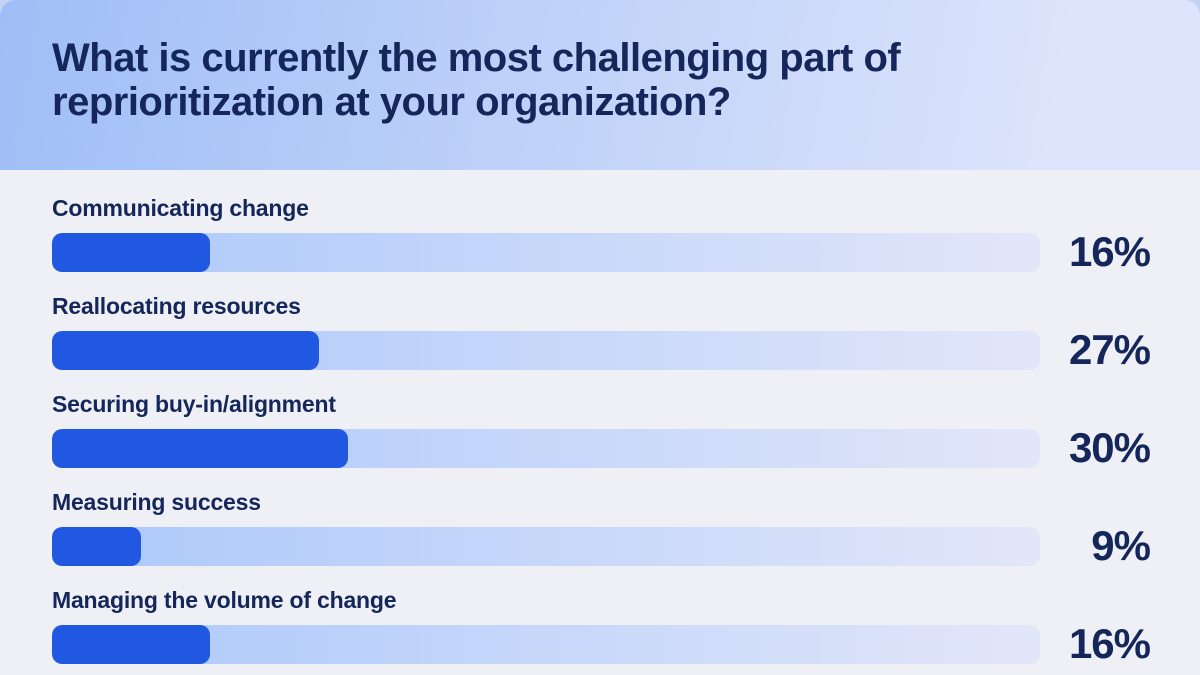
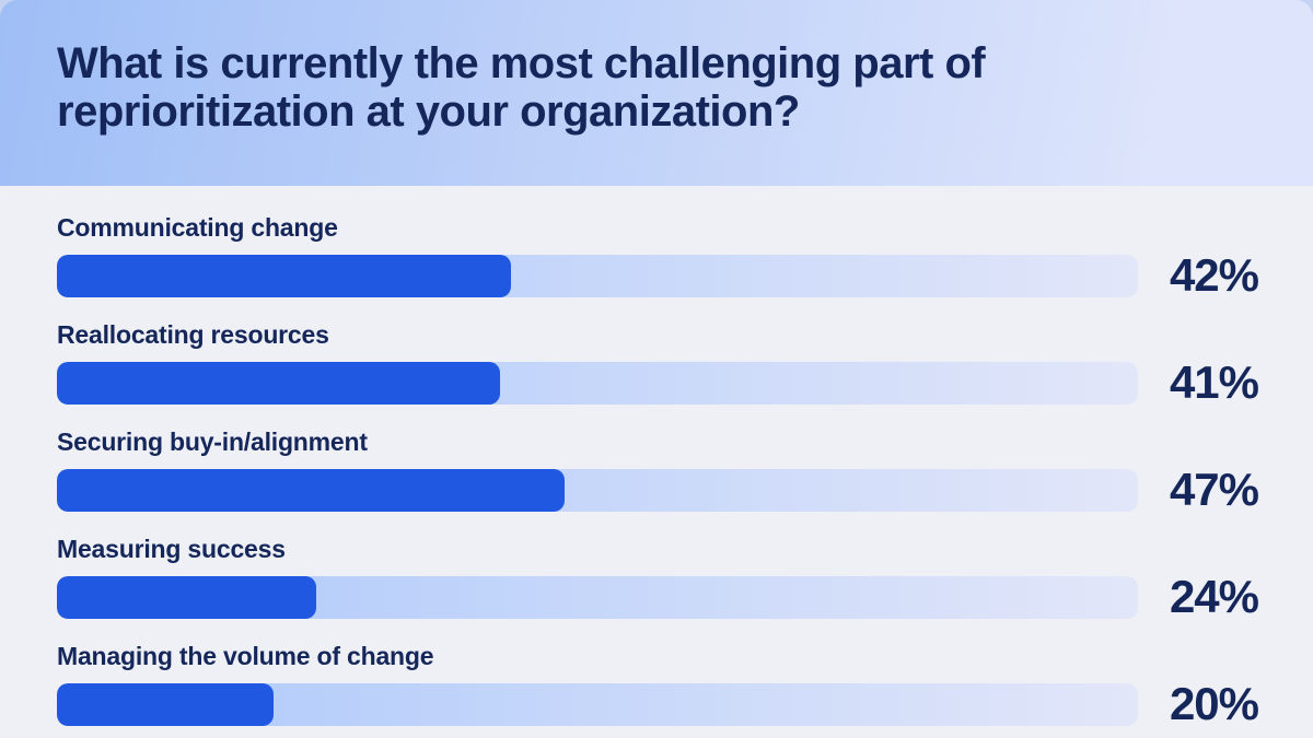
Communicating change: 16% -> 42%
Reallocating resources: 27% -> 41%
Securing buy-in/alignment: 30% -> 47%
Measuring success: 9% -> 24%
Managing the volume of change: 16% -> 20%
